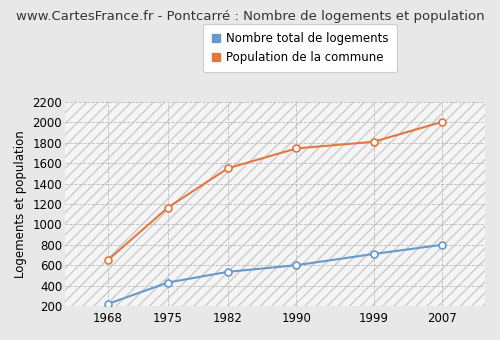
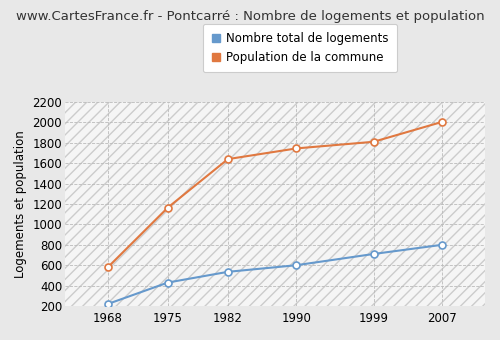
Population de la commune/1968: 650 -> 580
Population de la commune/1982: 1550 -> 1640
